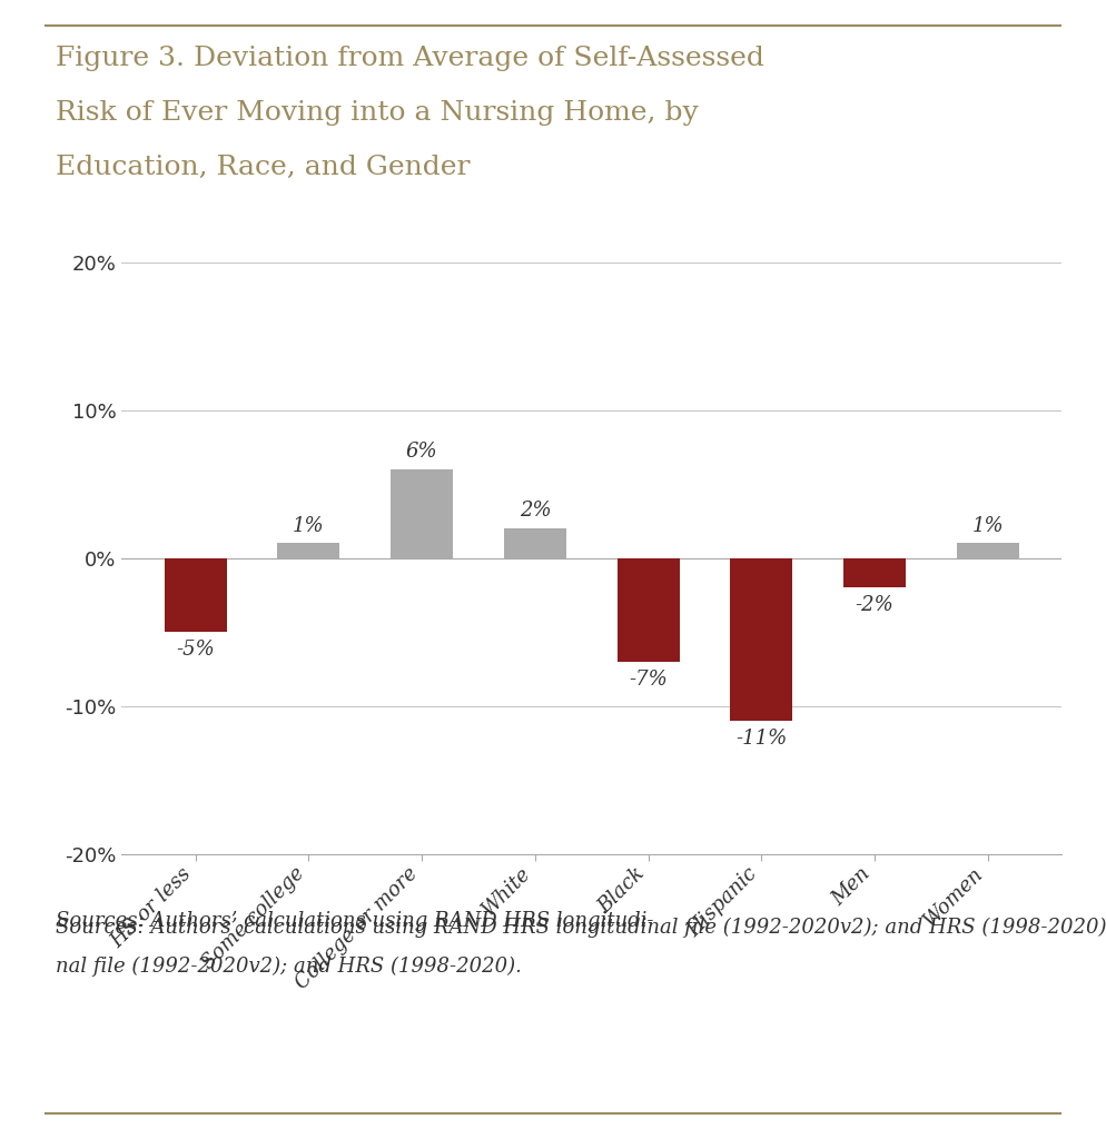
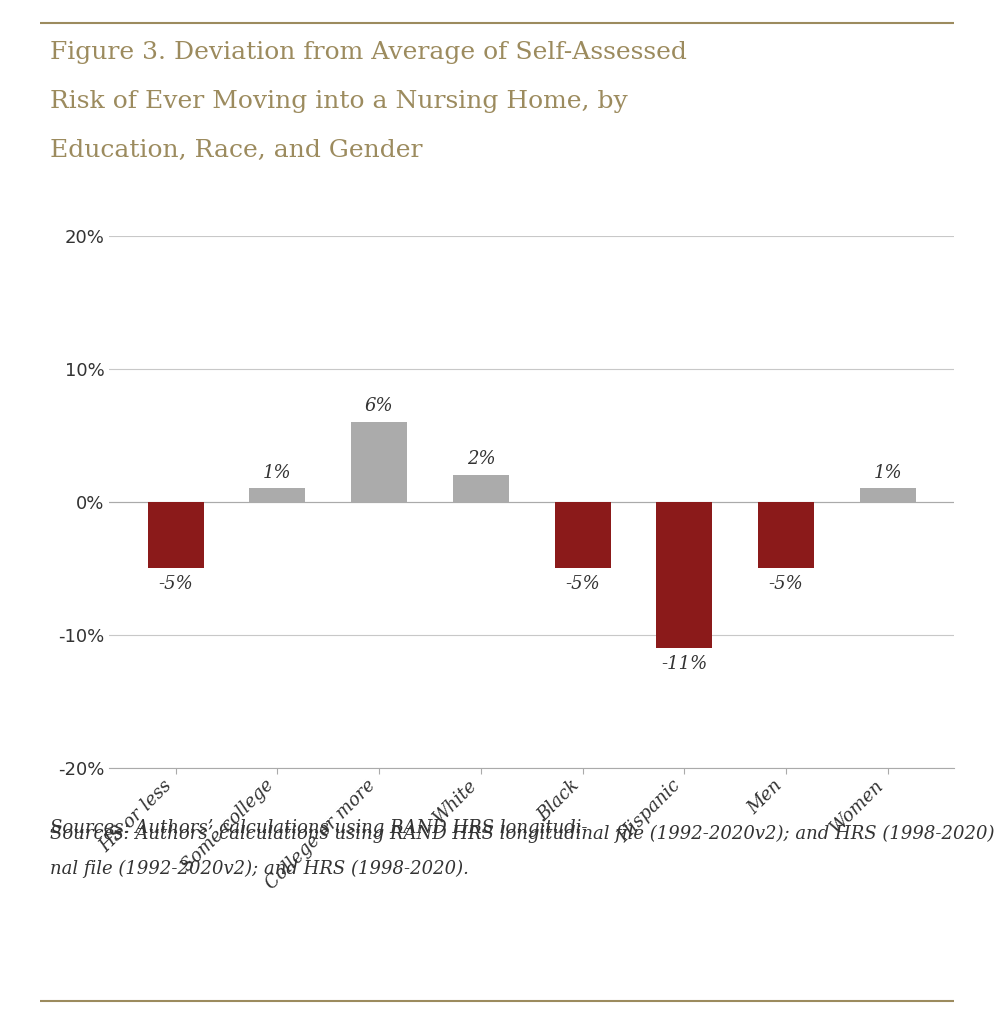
Black: -7% -> -5%
Men: -2% -> -5%
